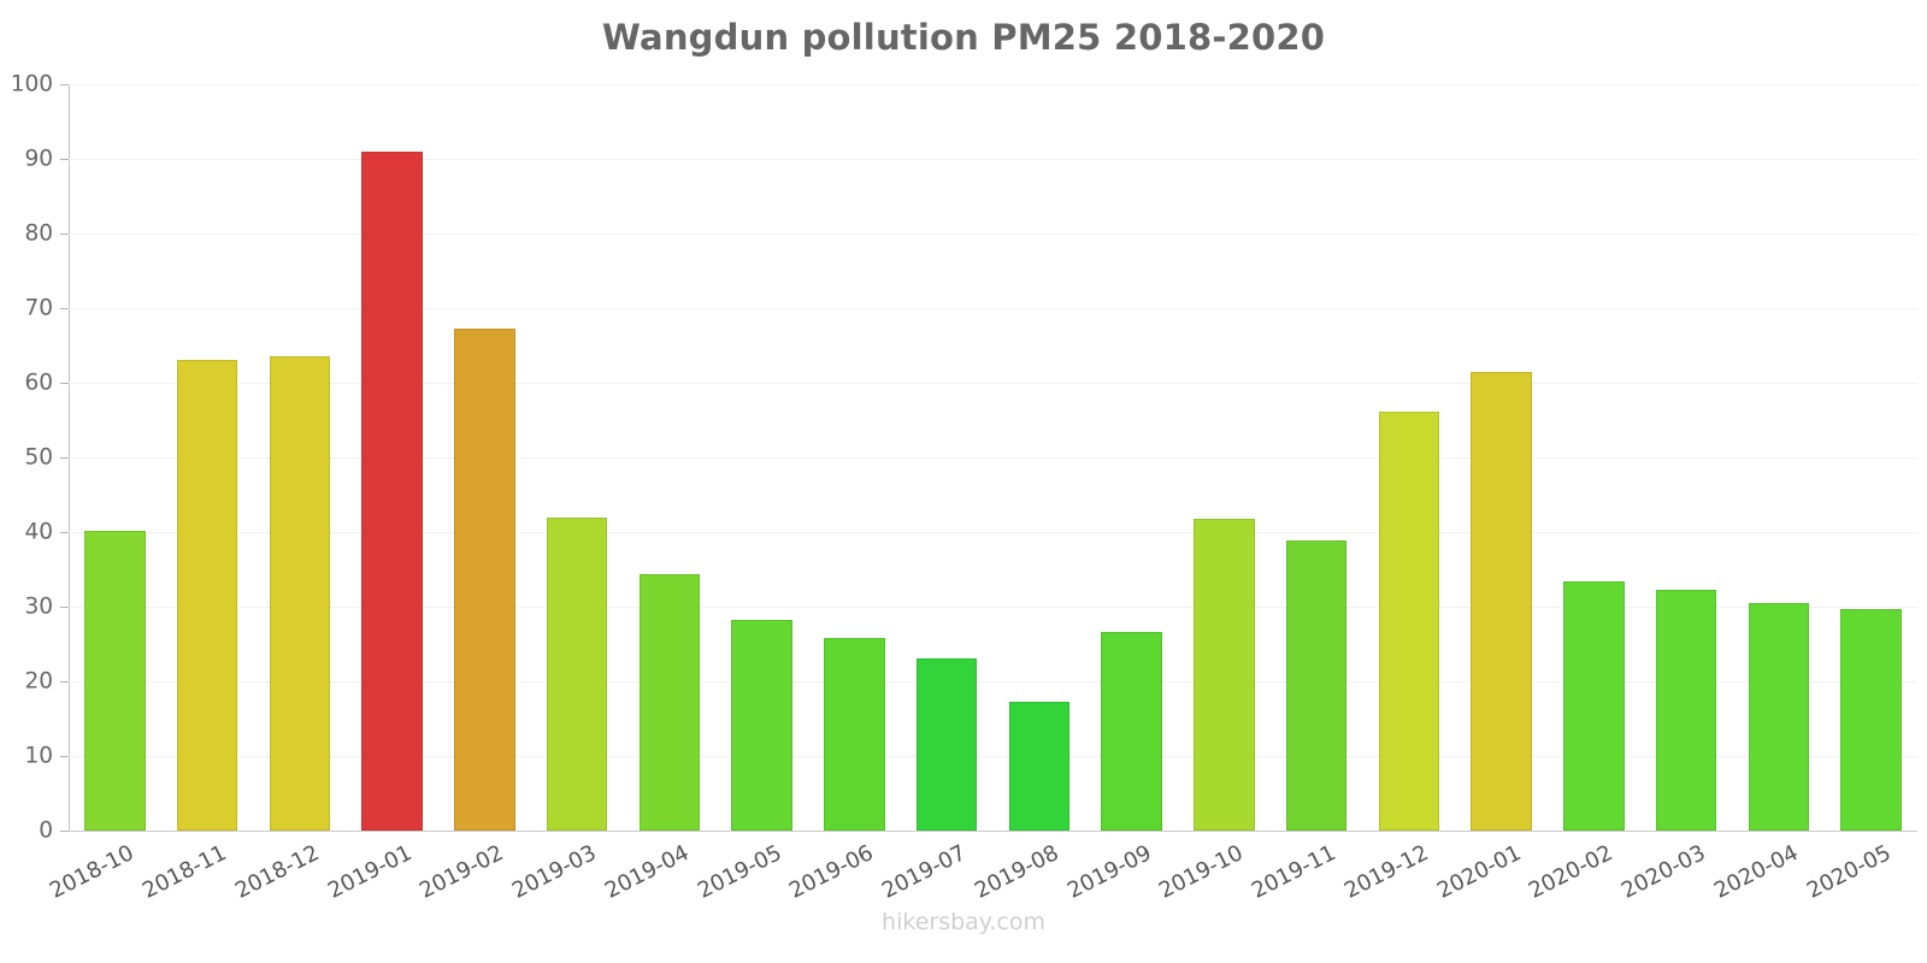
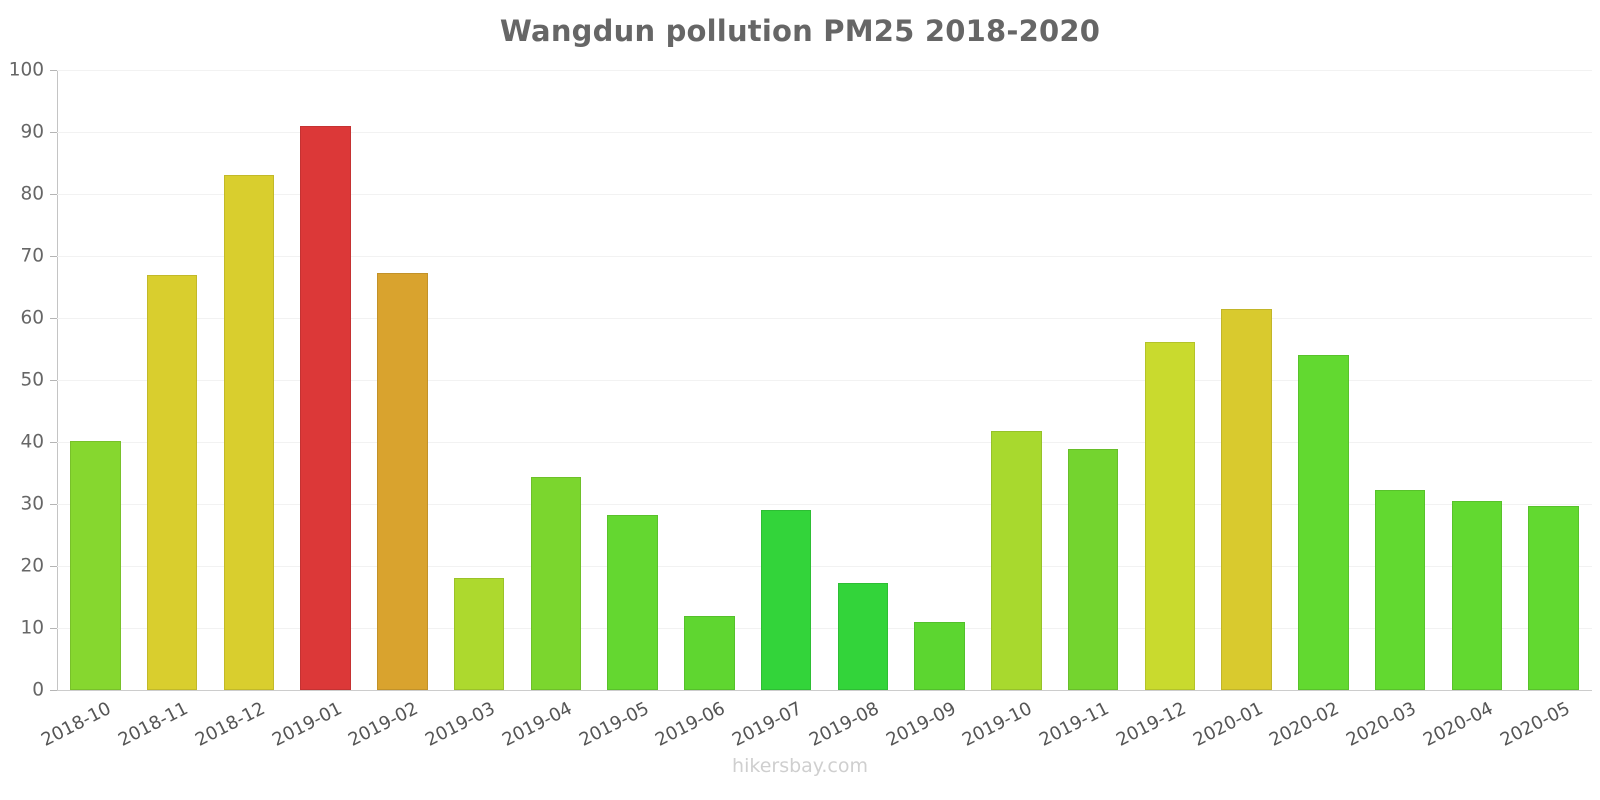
2018-11: 63 -> 67
2018-12: 64 -> 83
2019-03: 42 -> 18
2019-06: 26 -> 12
2019-07: 23 -> 29
2019-09: 27 -> 11
2020-02: 33 -> 54
